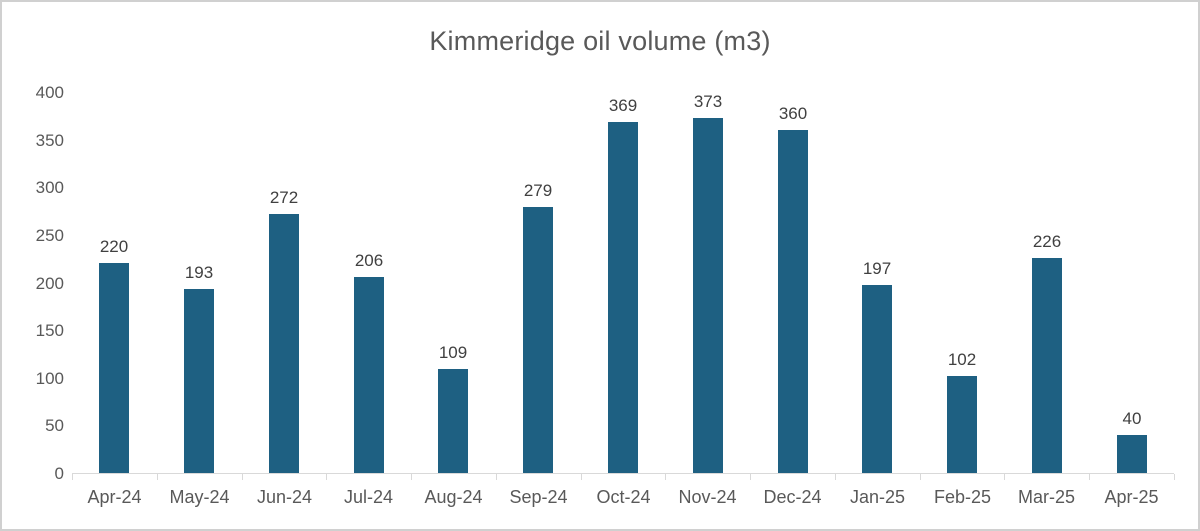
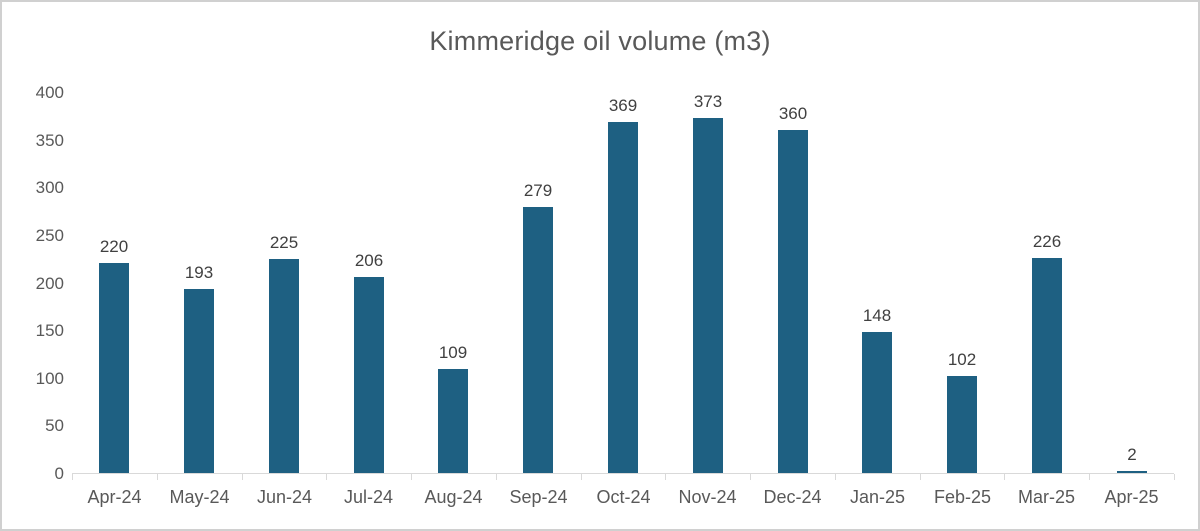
Jun-24: 272 -> 225
Jan-25: 197 -> 148
Apr-25: 40 -> 2
